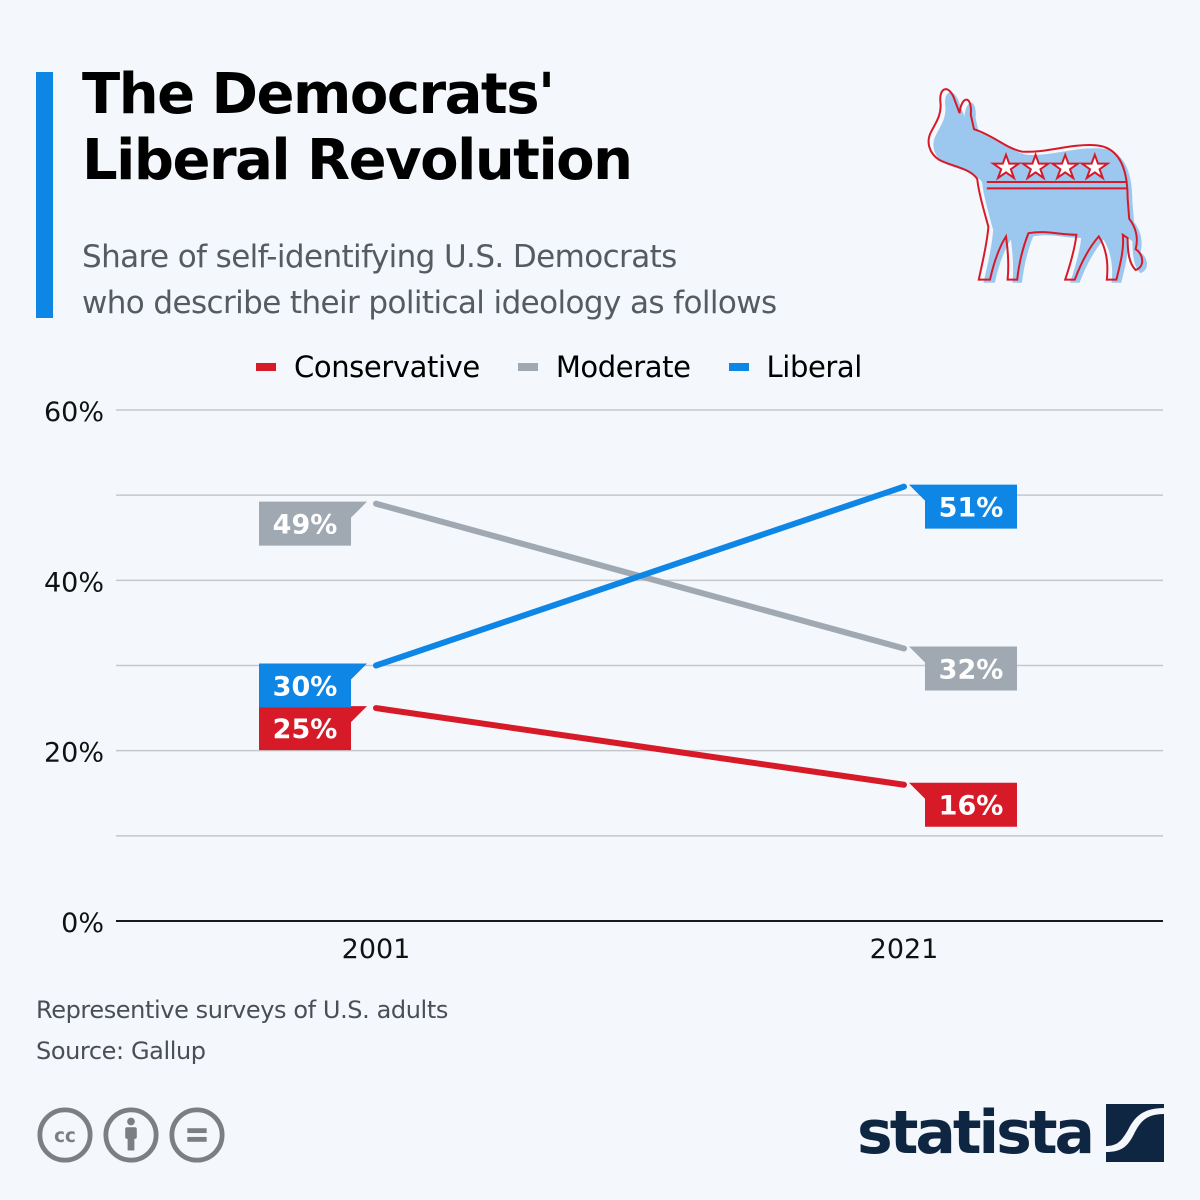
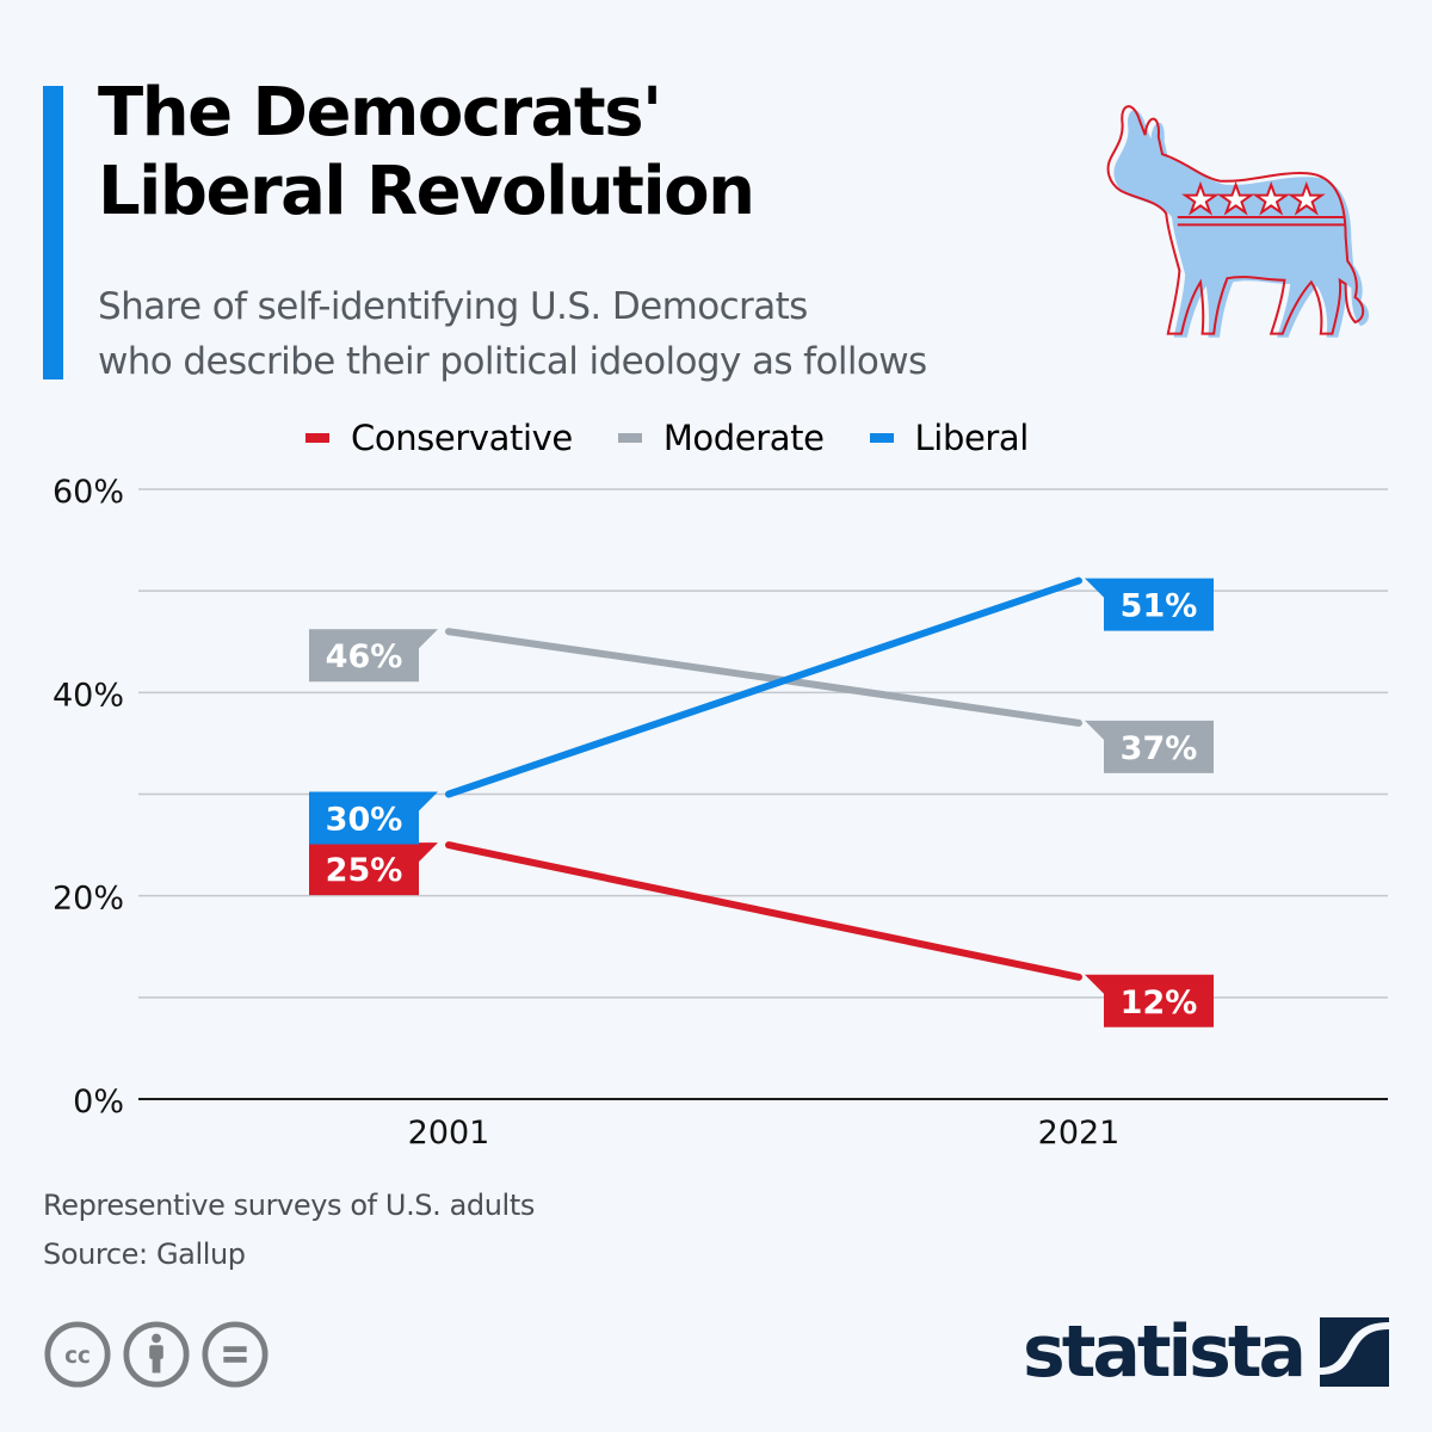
Moderate/2001: 49% -> 46%
Conservative/2021: 16% -> 12%
Moderate/2021: 32% -> 37%
